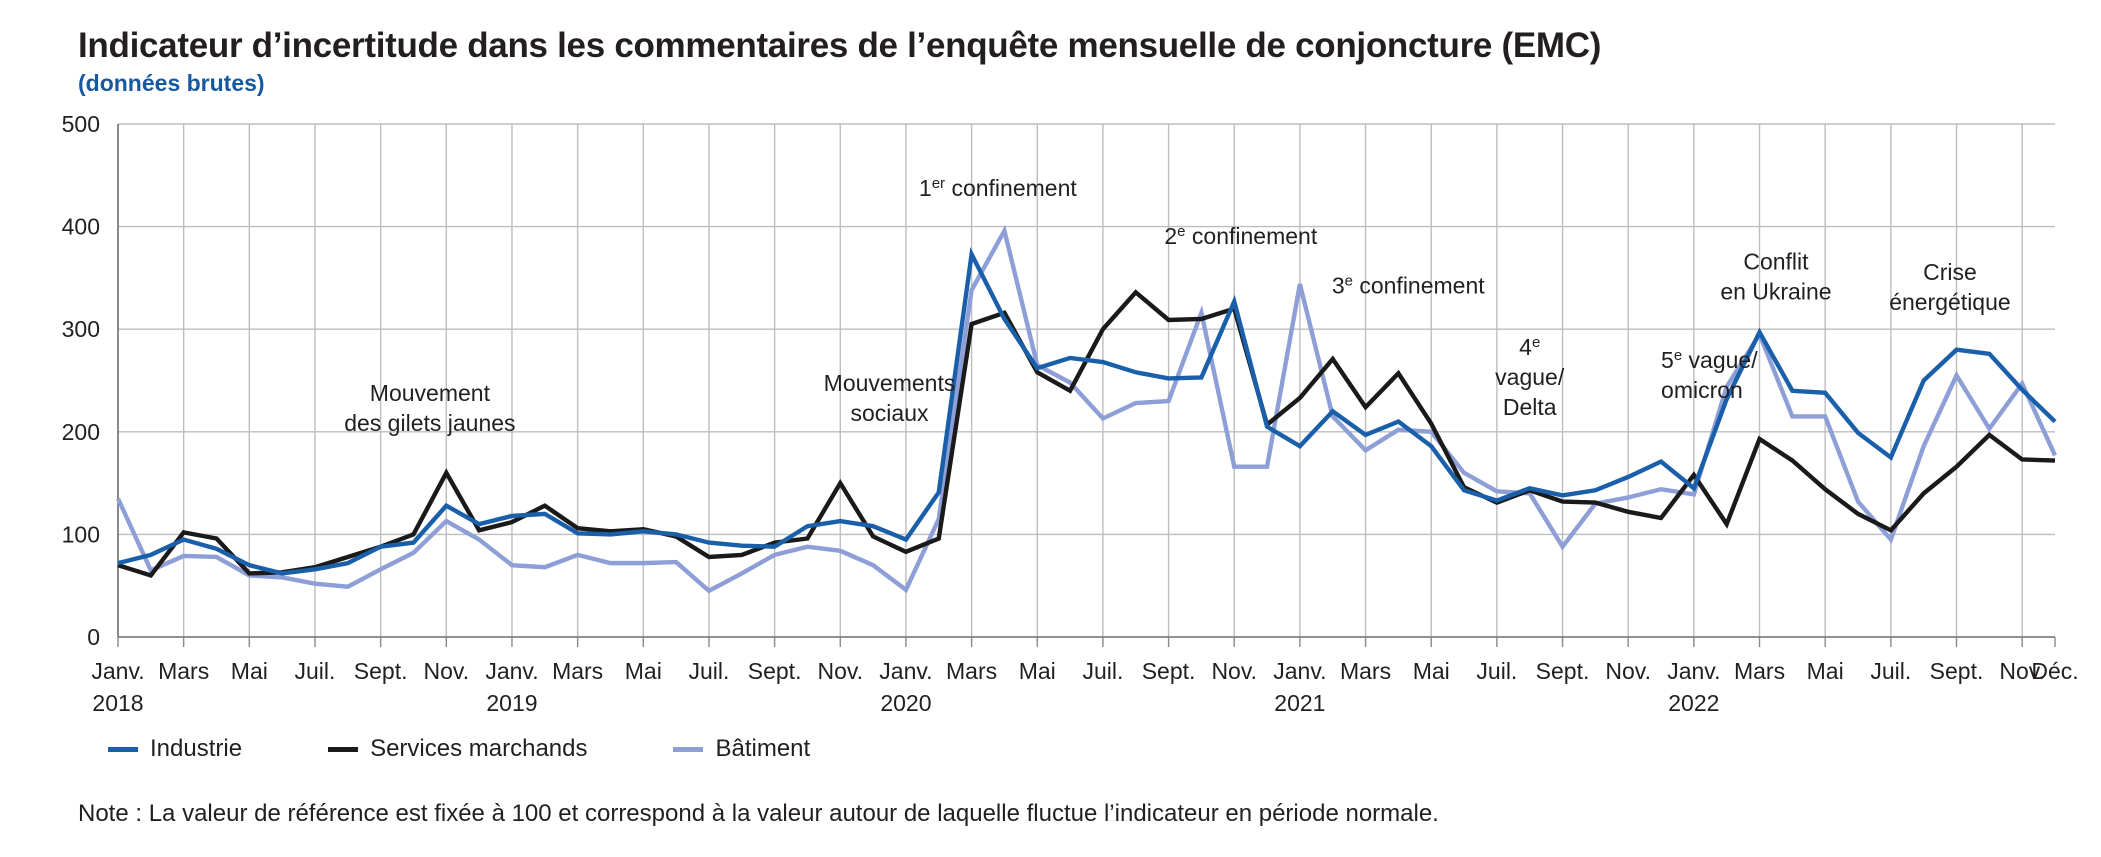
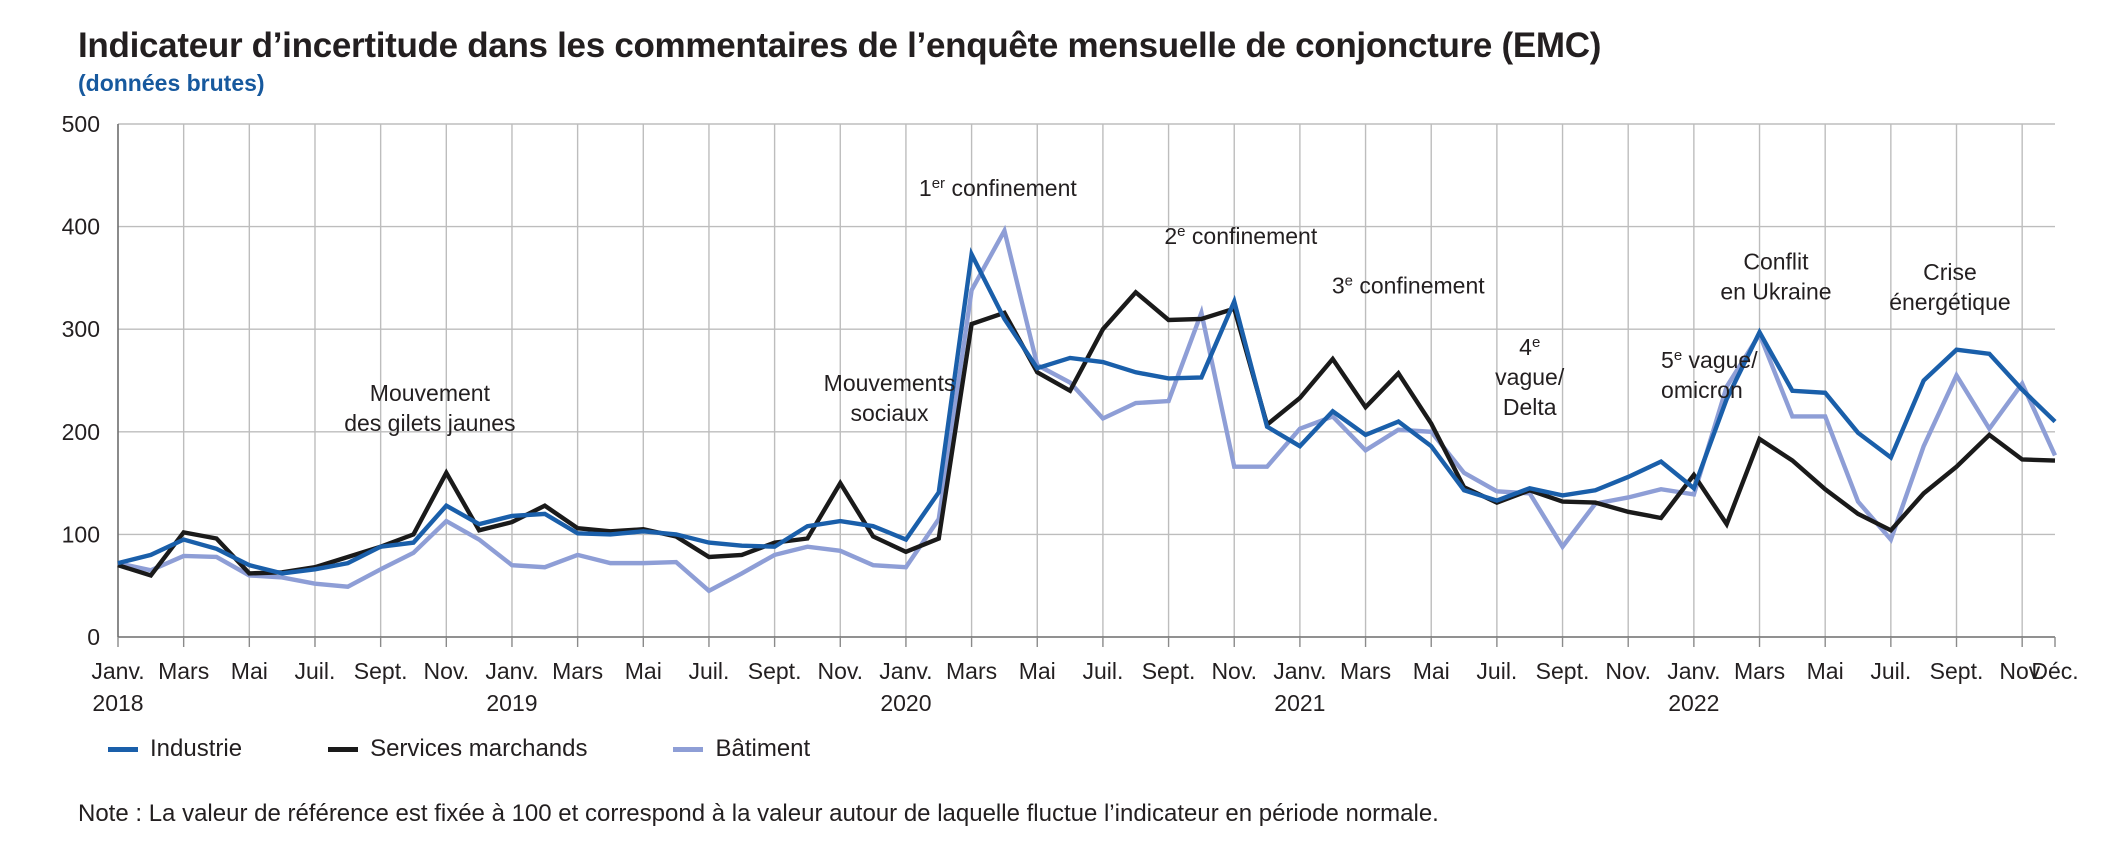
Bâtiment/Janv. 2018: 135 -> 72
Bâtiment/Janv. 2020: 46 -> 68
Bâtiment/Janv. 2021: 344 -> 203
